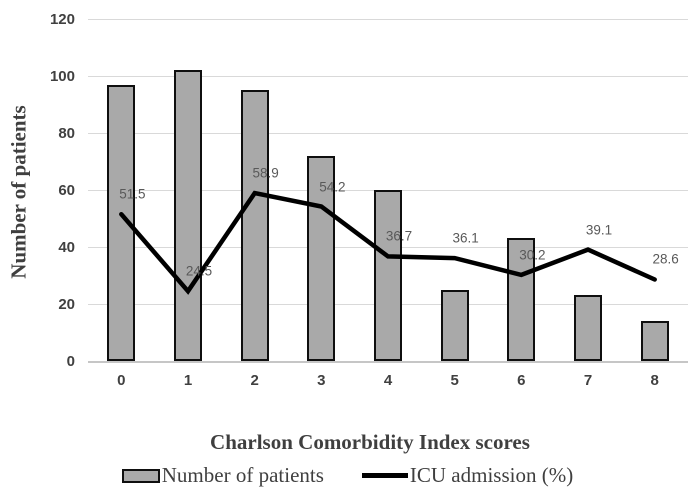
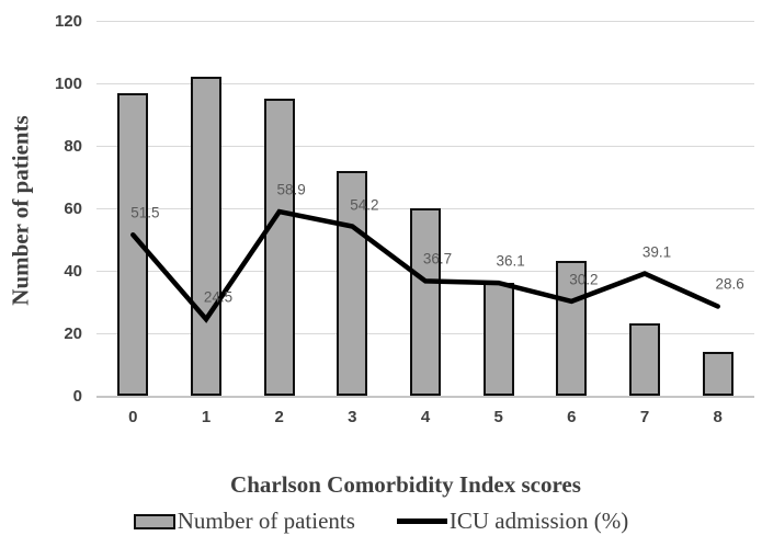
Number of patients/5: 25 -> 36
